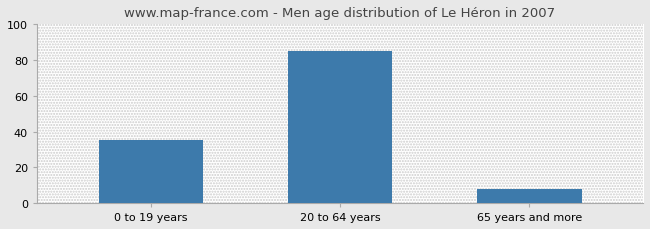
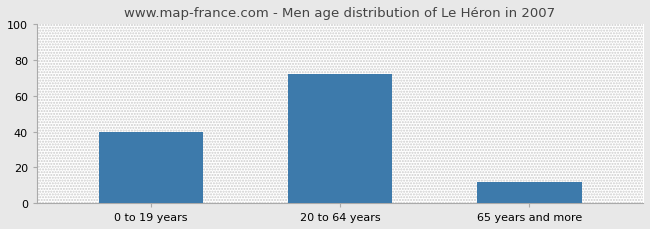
0 to 19 years: 35 -> 40
20 to 64 years: 85 -> 72
65 years and more: 8 -> 12
